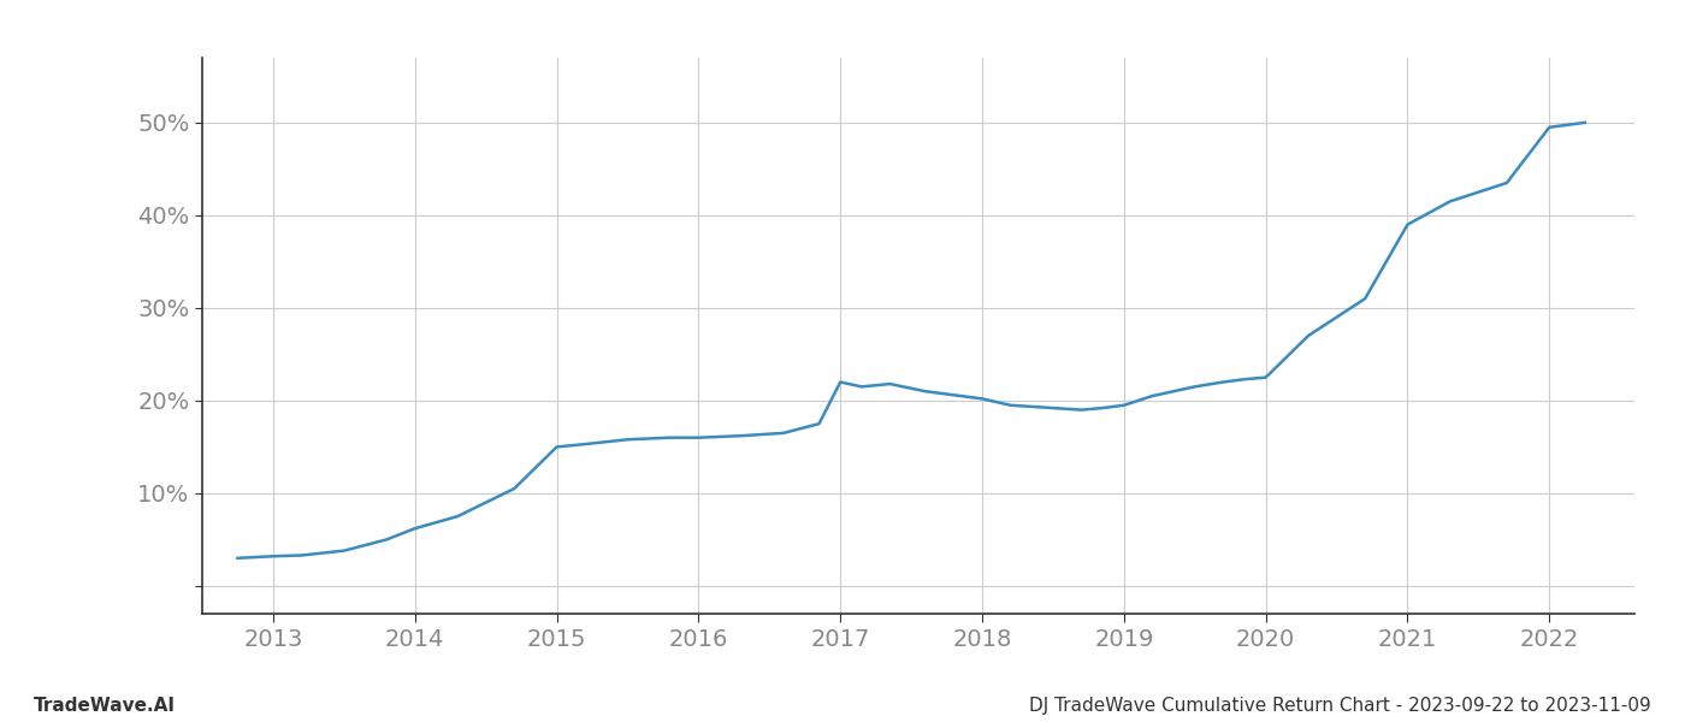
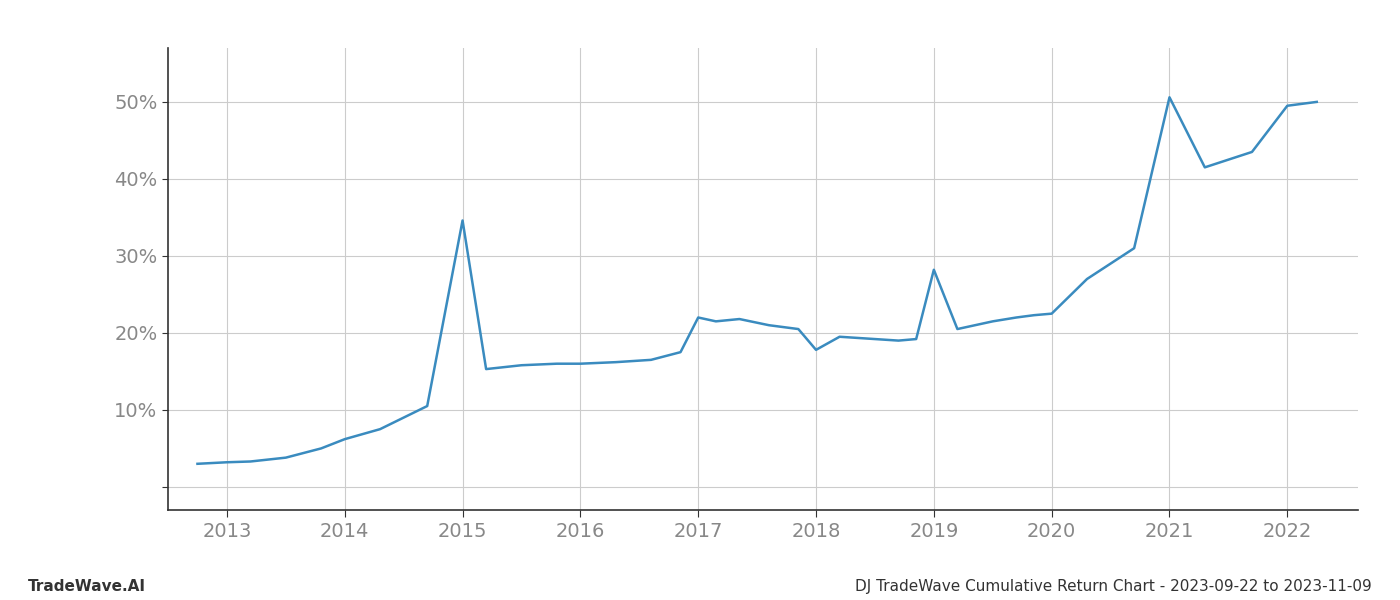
2015: 15.0% -> 34.6%
2018: 20.2% -> 17.8%
2019: 19.5% -> 28.2%
2021: 39.0% -> 50.6%
